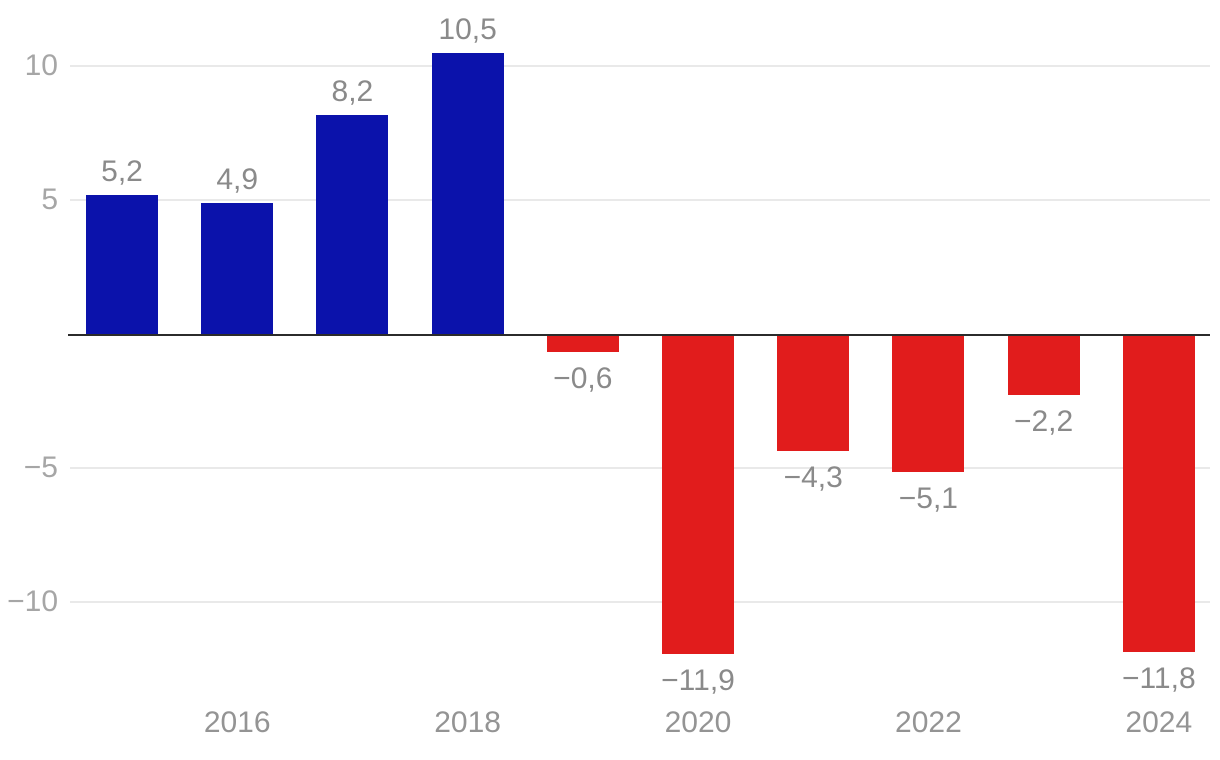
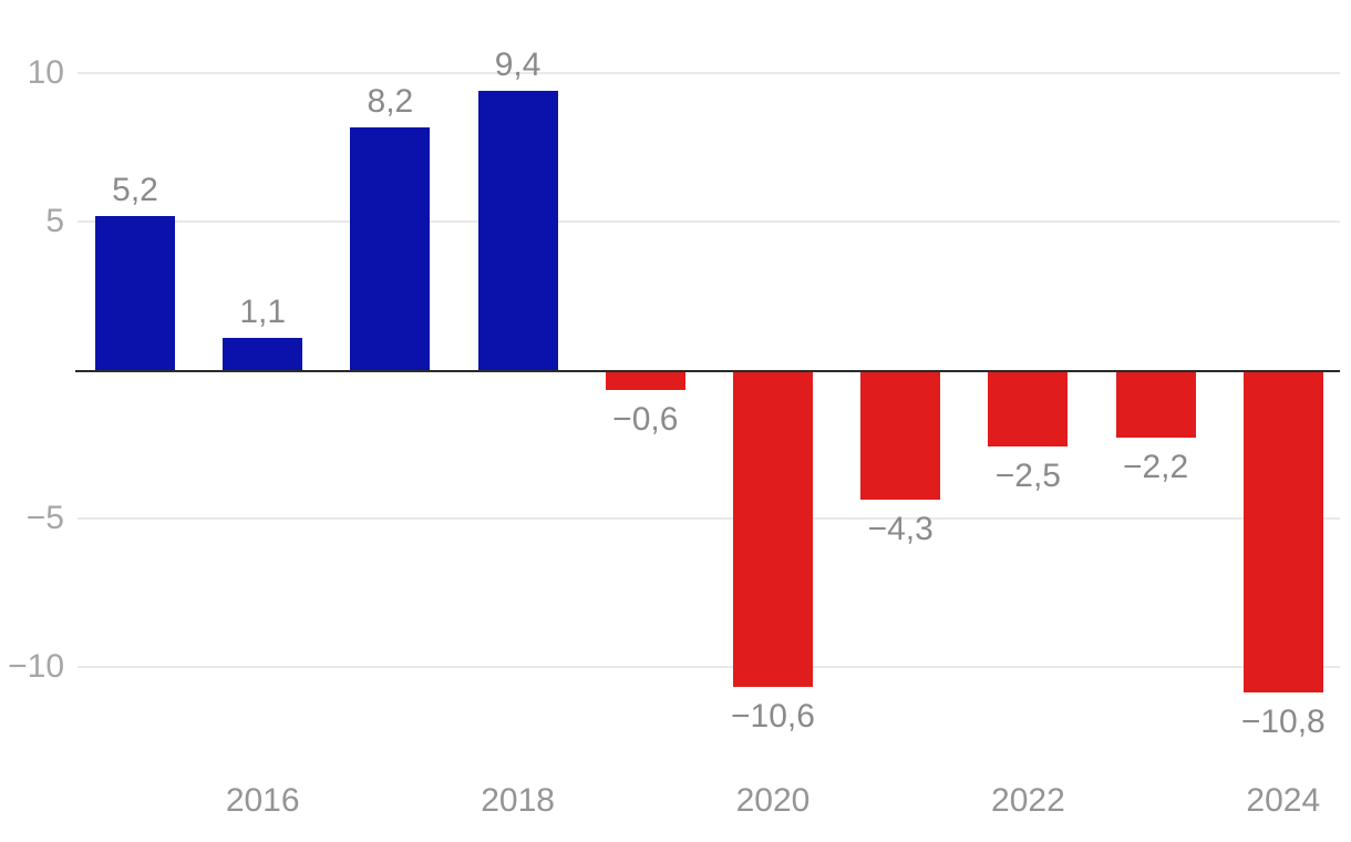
2016: 4,9 -> 1,1
2018: 10,5 -> 9,4
2020: −11,9 -> −10,6
2022: −5,1 -> −2,5
2024: −11,8 -> −10,8
